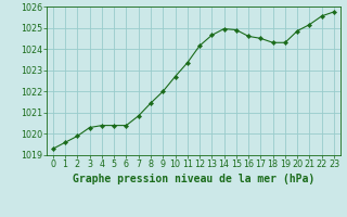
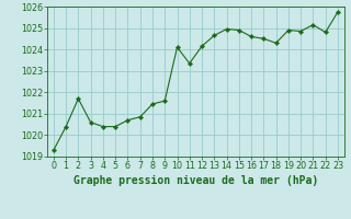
1: 1019.6 -> 1020.4
2: 1019.9 -> 1021.7
3: 1020.3 -> 1020.6
6: 1020.4 -> 1020.7
9: 1022.0 -> 1021.6
10: 1022.7 -> 1024.1
19: 1024.3 -> 1024.9
22: 1025.5 -> 1024.8
